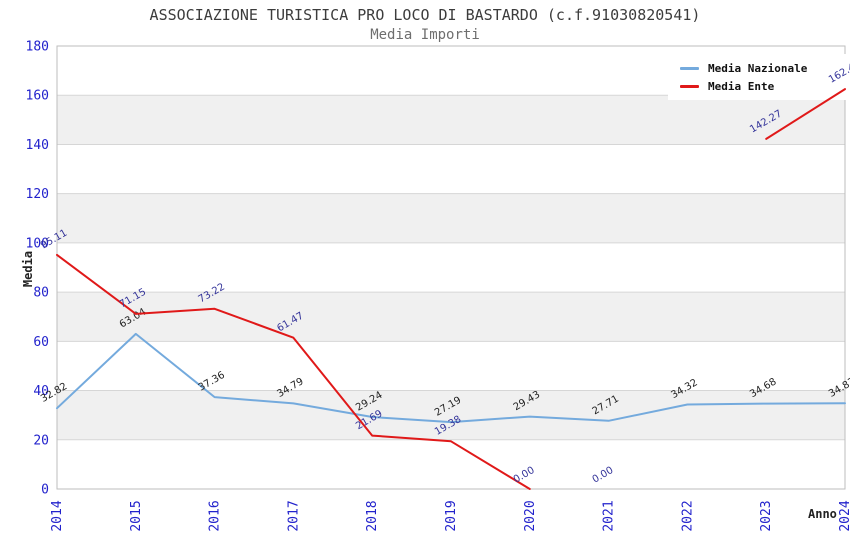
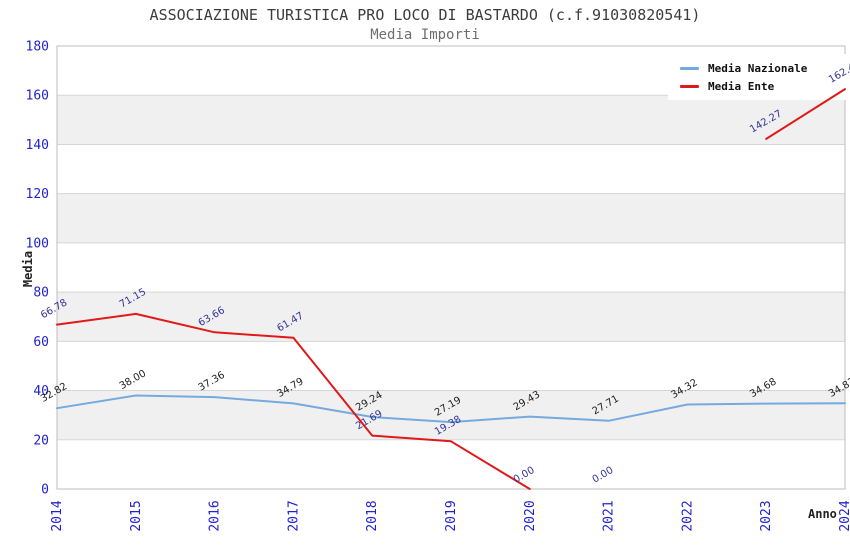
Media Ente/2014: 95.11 -> 66.78
Media Nazionale/2015: 63.04 -> 38.00
Media Ente/2016: 73.22 -> 63.66
